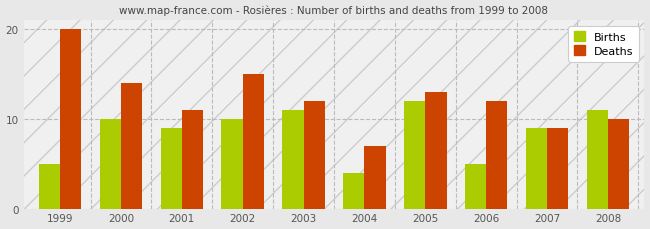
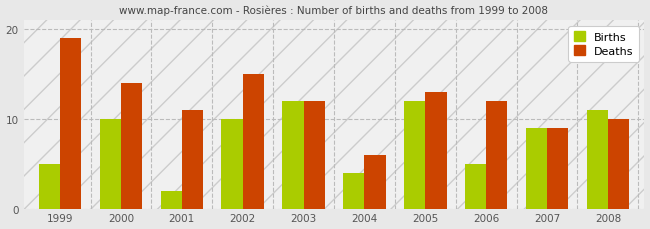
Deaths/1999: 20 -> 19
Births/2001: 9 -> 2
Births/2003: 11 -> 12
Deaths/2004: 7 -> 6
